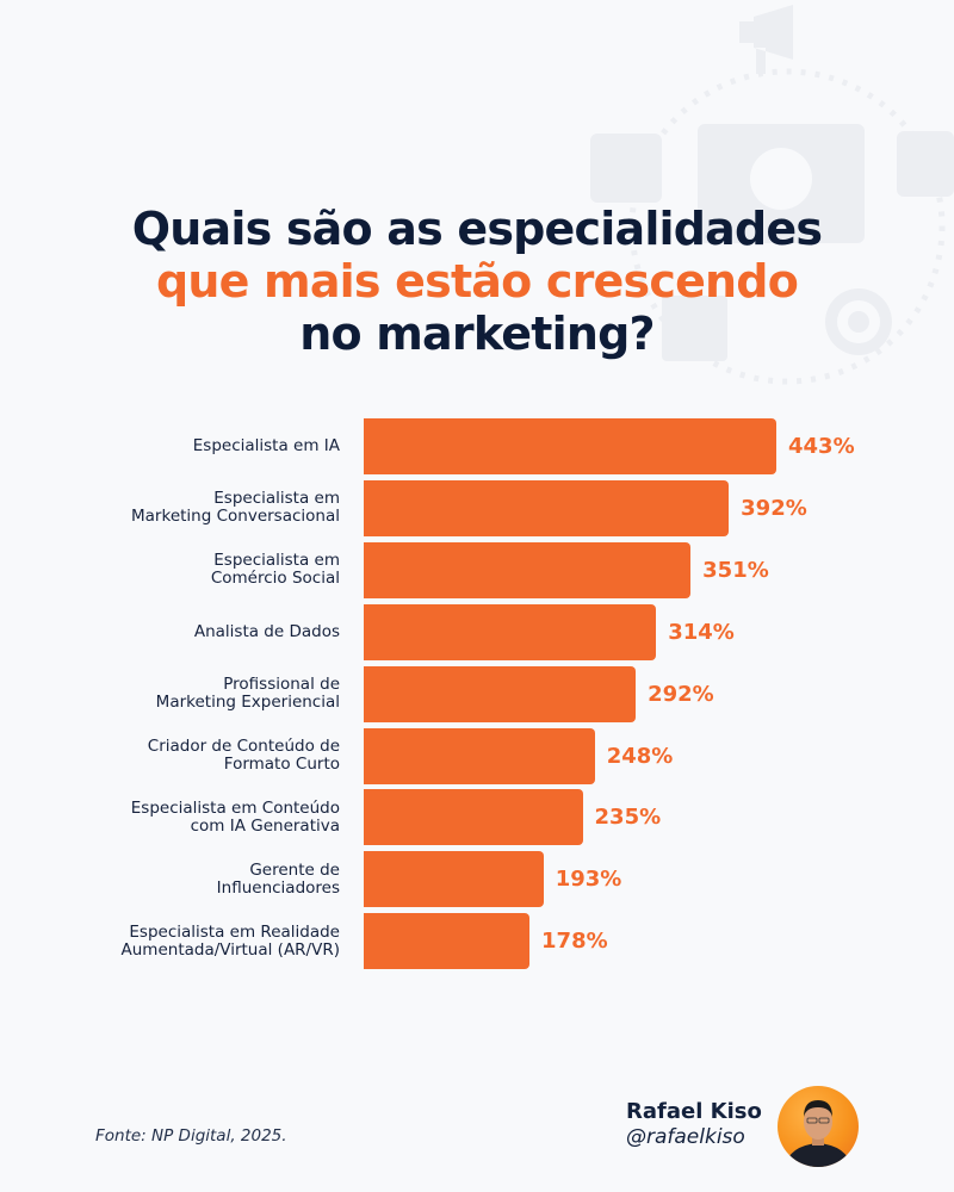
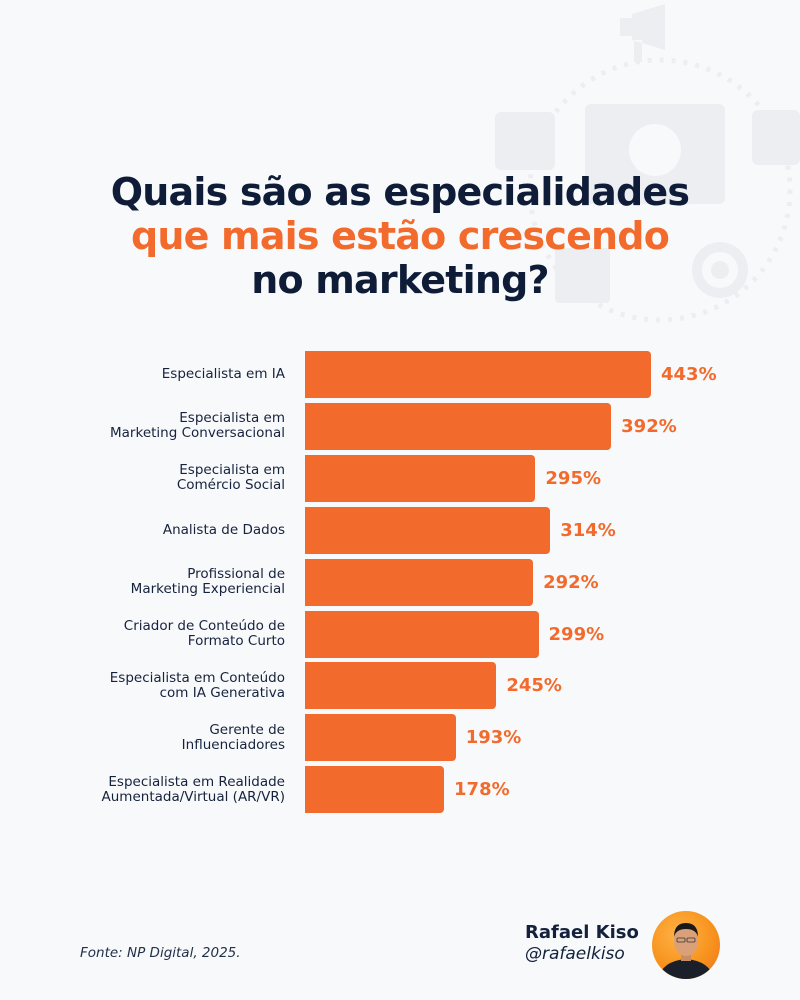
Especialista em Comércio Social: 351% -> 295%
Criador de Conteúdo de Formato Curto: 248% -> 299%
Especialista em Conteúdo com IA Generativa: 235% -> 245%
